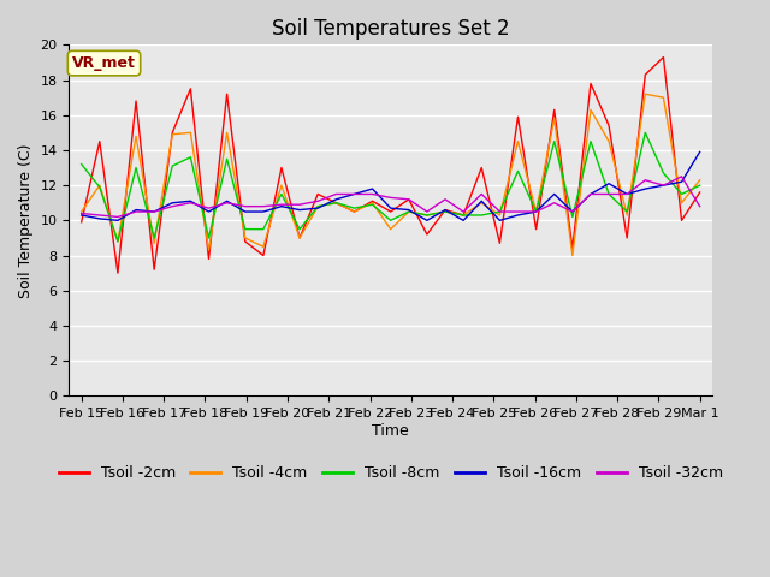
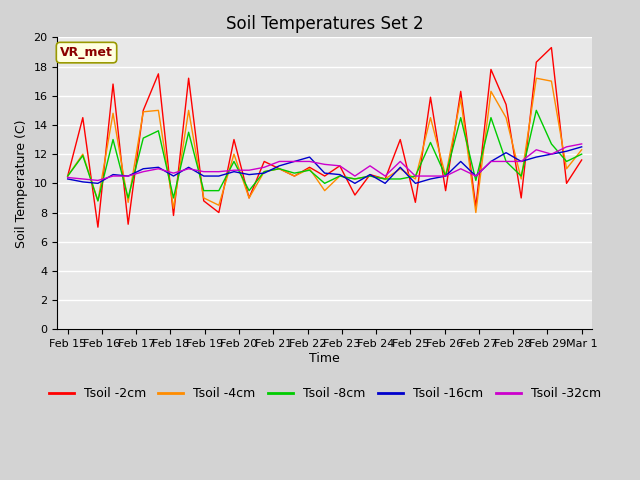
Tsoil -2cm/Feb 15: 9.9 -> 10.5
Tsoil -8cm/Feb 15: 13.2 -> 10.5
Tsoil -16cm/Mar 1: 13.9 -> 12.5
Tsoil -32cm/Mar 1: 10.8 -> 12.7
